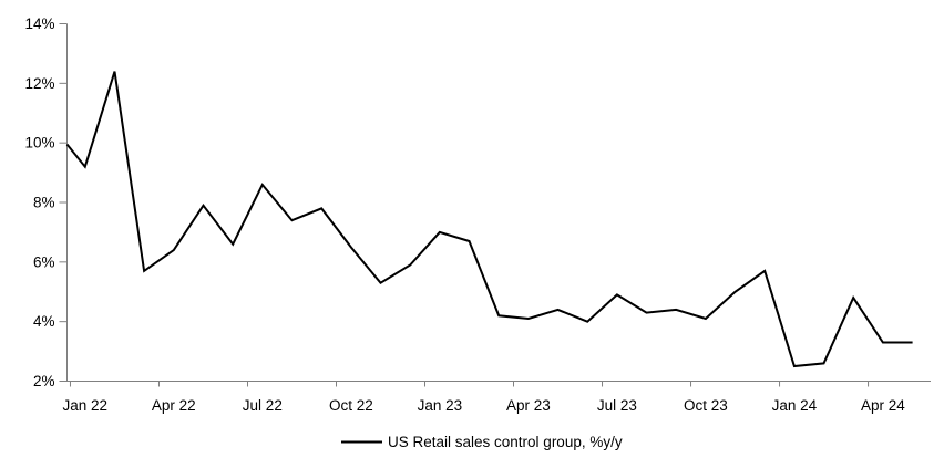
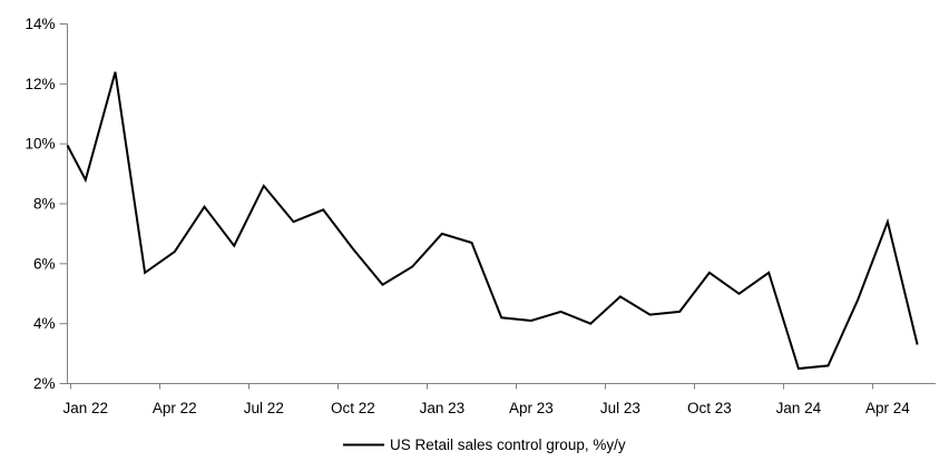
Jan 22: 9.2% -> 8.8%
Oct 23: 4.1% -> 5.7%
Apr 24: 3.3% -> 7.4%
